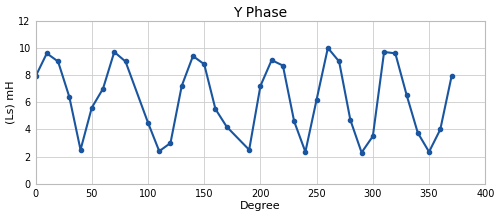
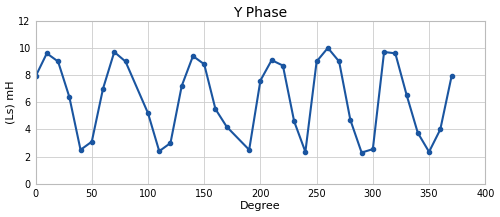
50: 5.6 -> 3.1
100: 4.5 -> 5.2
200: 7.2 -> 7.6
250: 6.2 -> 9.0
300: 3.5 -> 2.5
